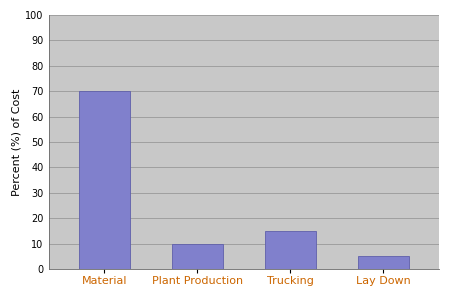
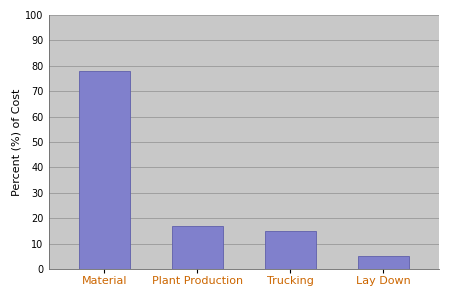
Material: 70 -> 78
Plant Production: 10 -> 17
